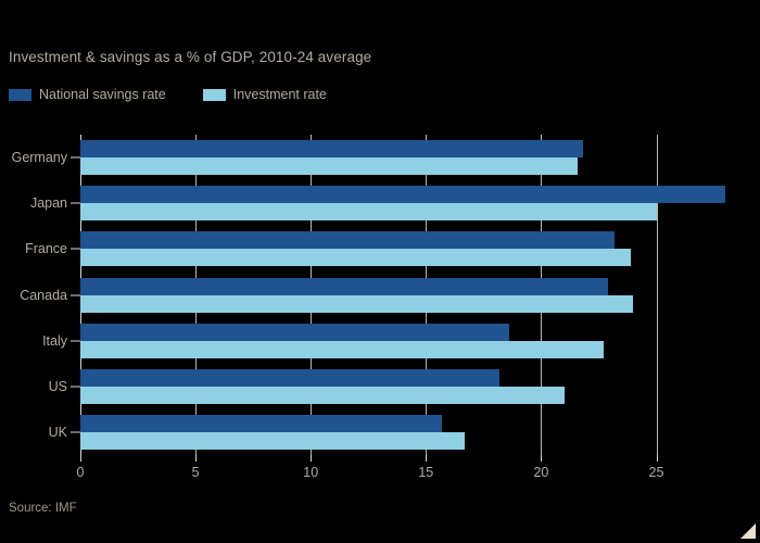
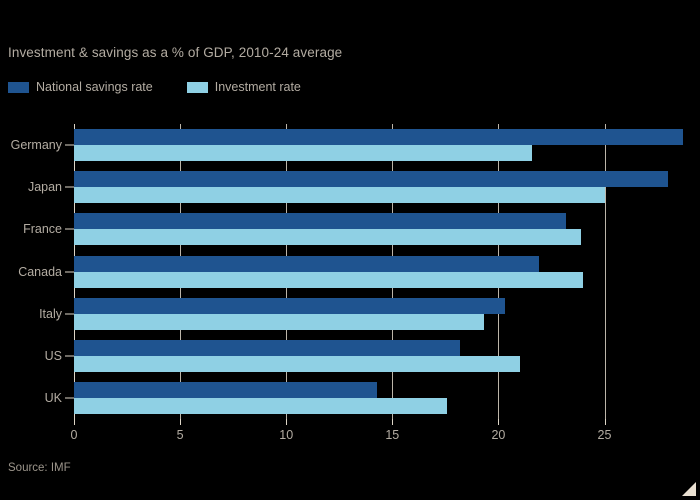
National savings rate/Germany: 21.8 -> 28.7
National savings rate/Canada: 22.9 -> 21.9
National savings rate/Italy: 18.6 -> 20.3
Investment rate/Italy: 22.7 -> 19.3
National savings rate/UK: 15.7 -> 14.3
Investment rate/UK: 16.7 -> 17.6
